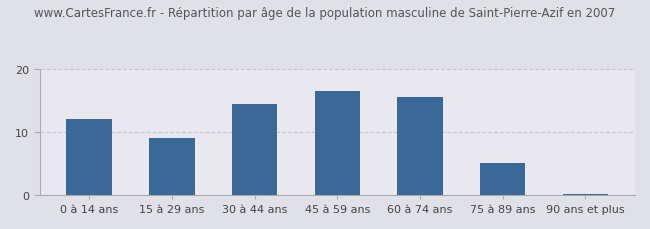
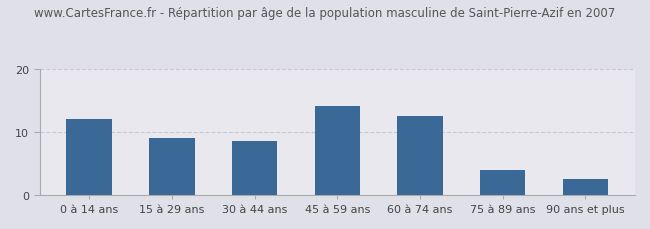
30 à 44 ans: 14.5 -> 8.6
45 à 59 ans: 16.5 -> 14.2
60 à 74 ans: 15.5 -> 12.6
75 à 89 ans: 5.0 -> 4.0
90 ans et plus: 0.2 -> 2.6
